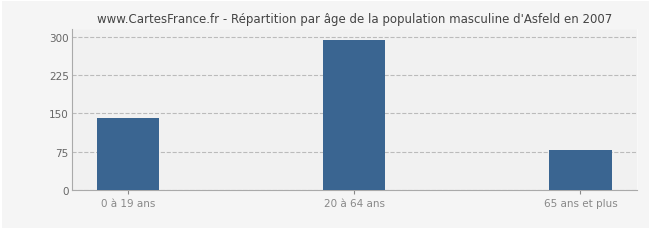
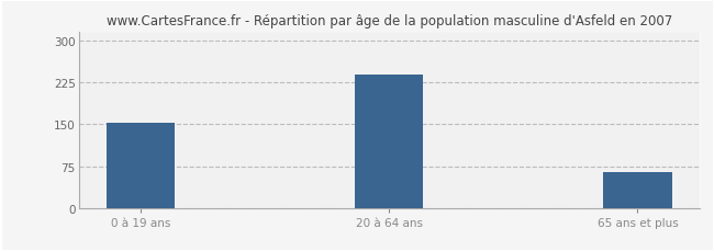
0 à 19 ans: 140 -> 152
20 à 64 ans: 293 -> 238
65 ans et plus: 78 -> 64
